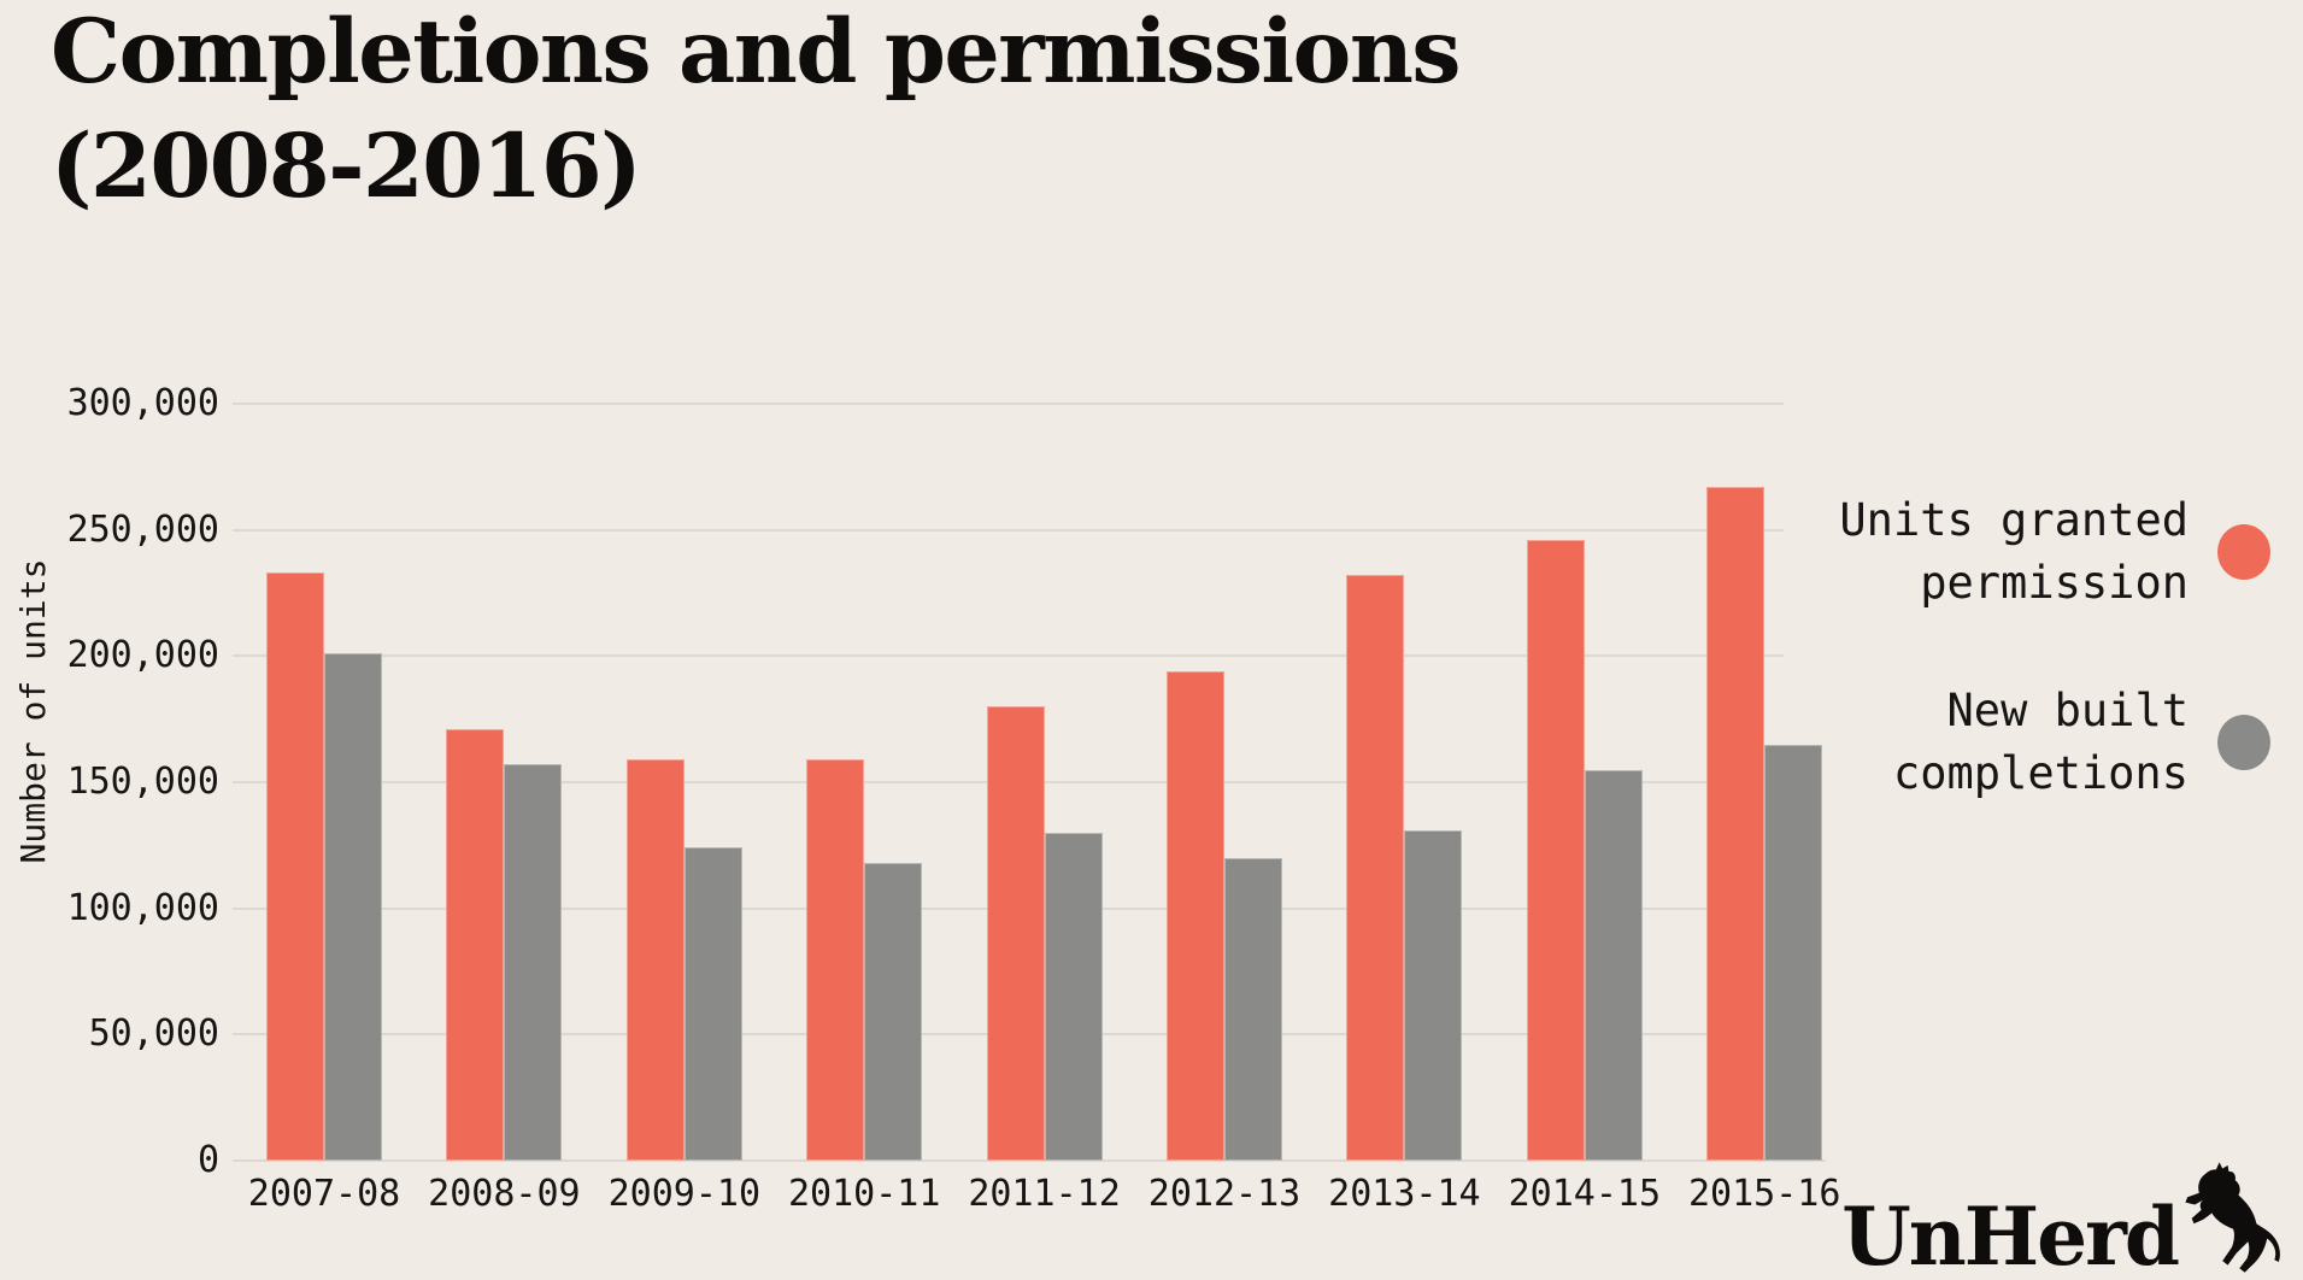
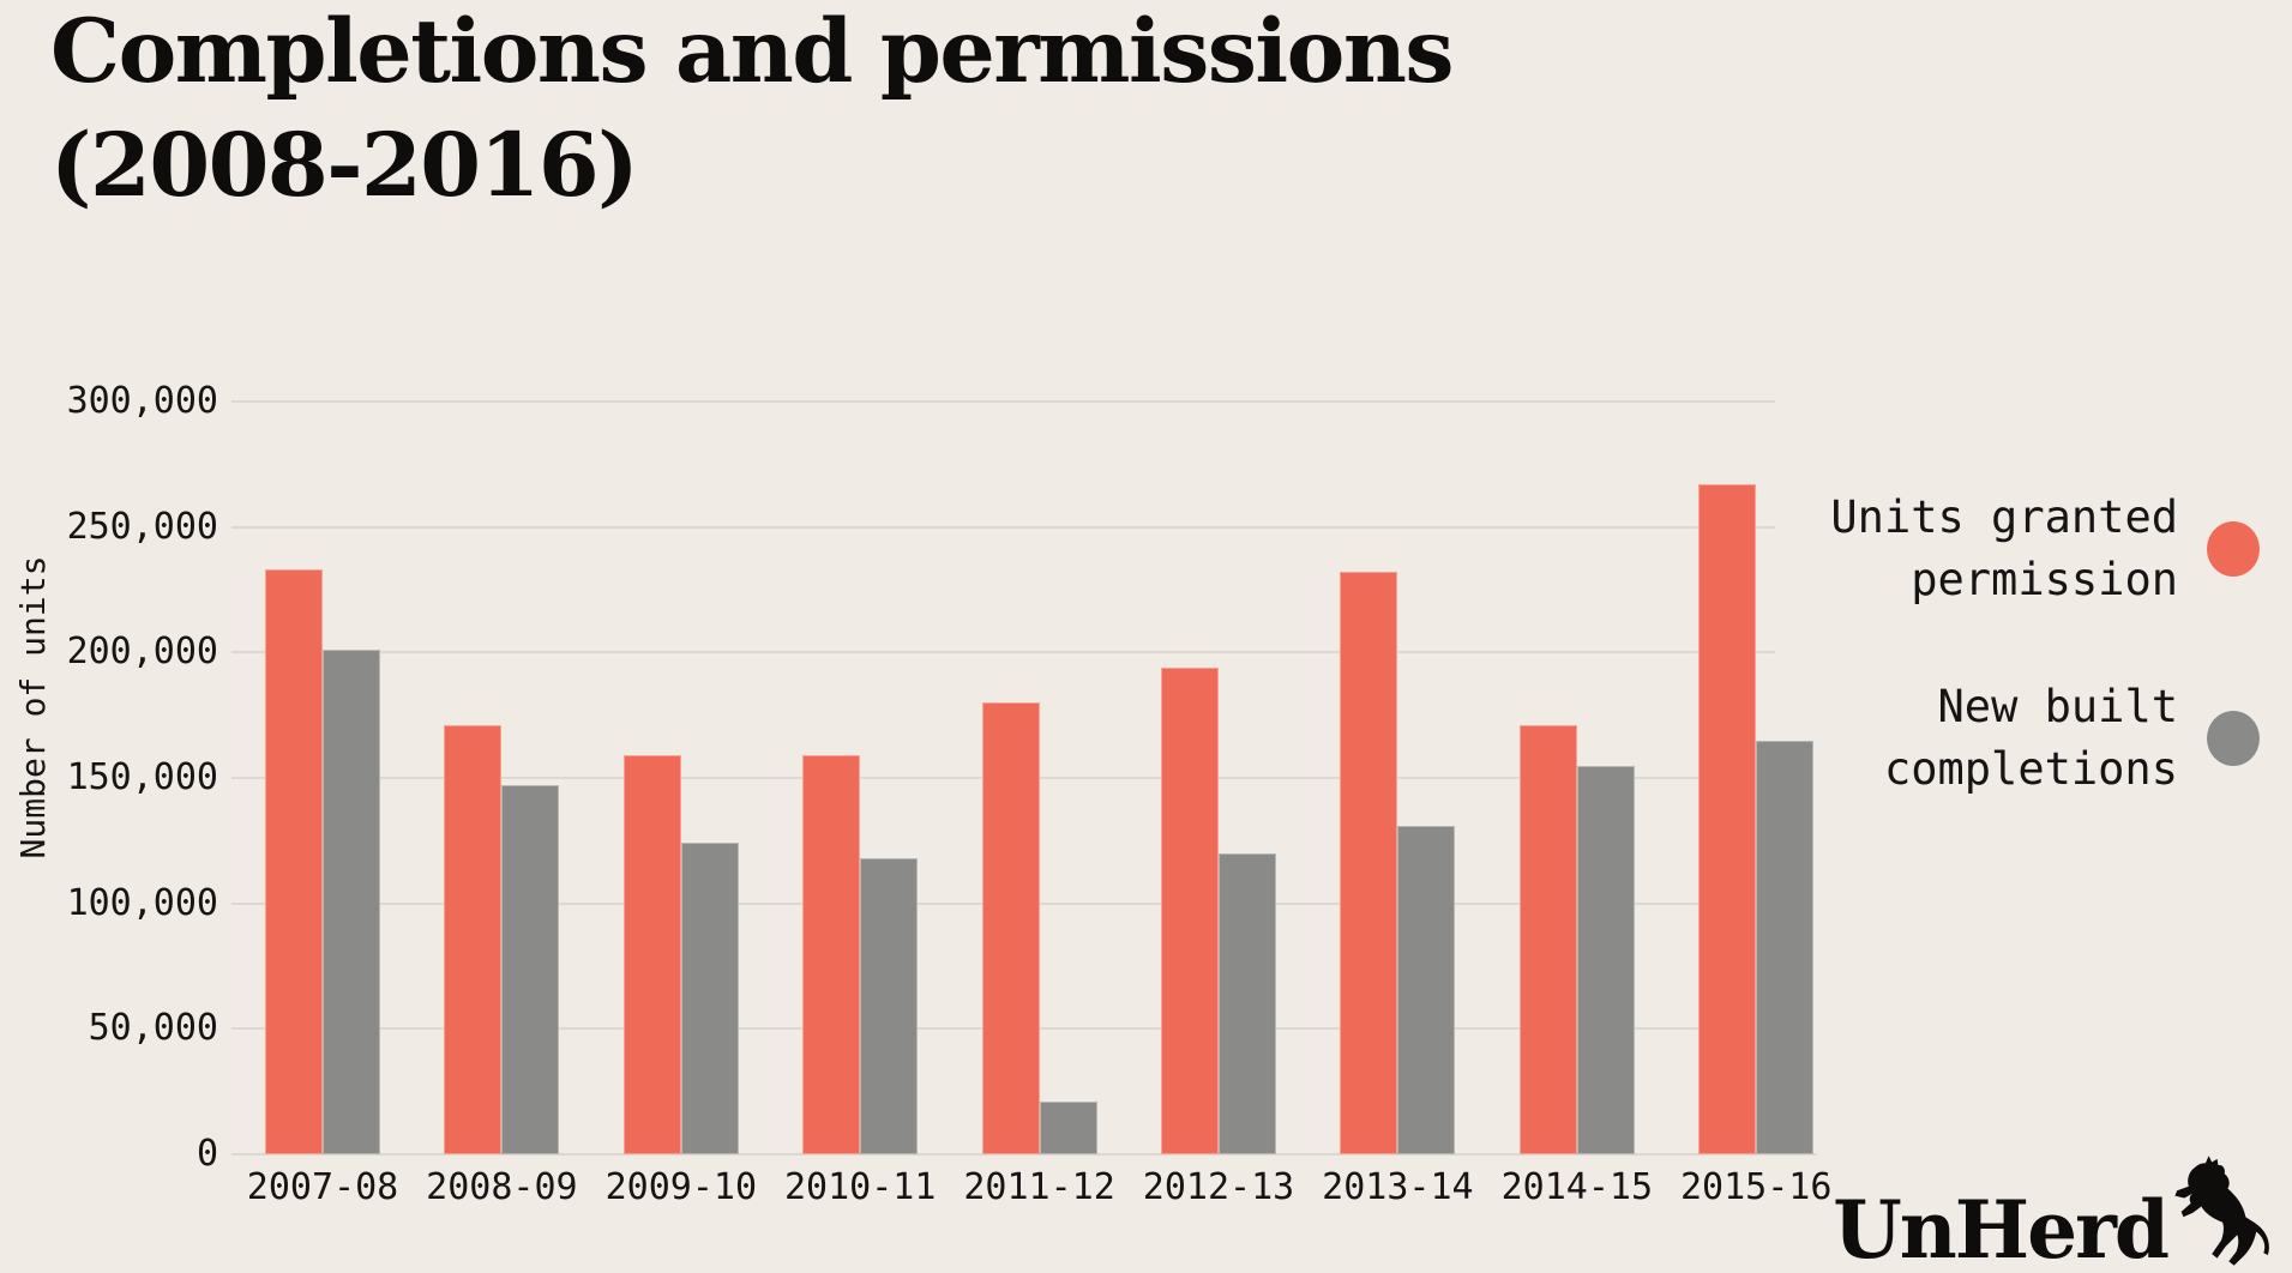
New built completions/2008-09: 157000 -> 147000
New built completions/2011-12: 130000 -> 21000
Units granted permission/2014-15: 246000 -> 171000
